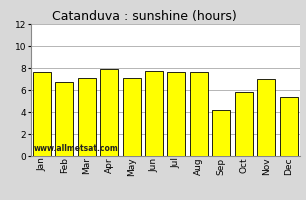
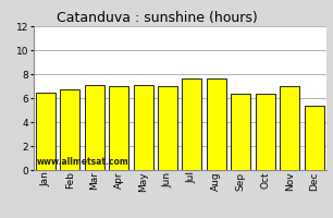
Jan: 7.6 -> 6.5
Apr: 7.9 -> 7.0
Jun: 7.7 -> 7.0
Sep: 4.2 -> 6.4
Oct: 5.8 -> 6.4
